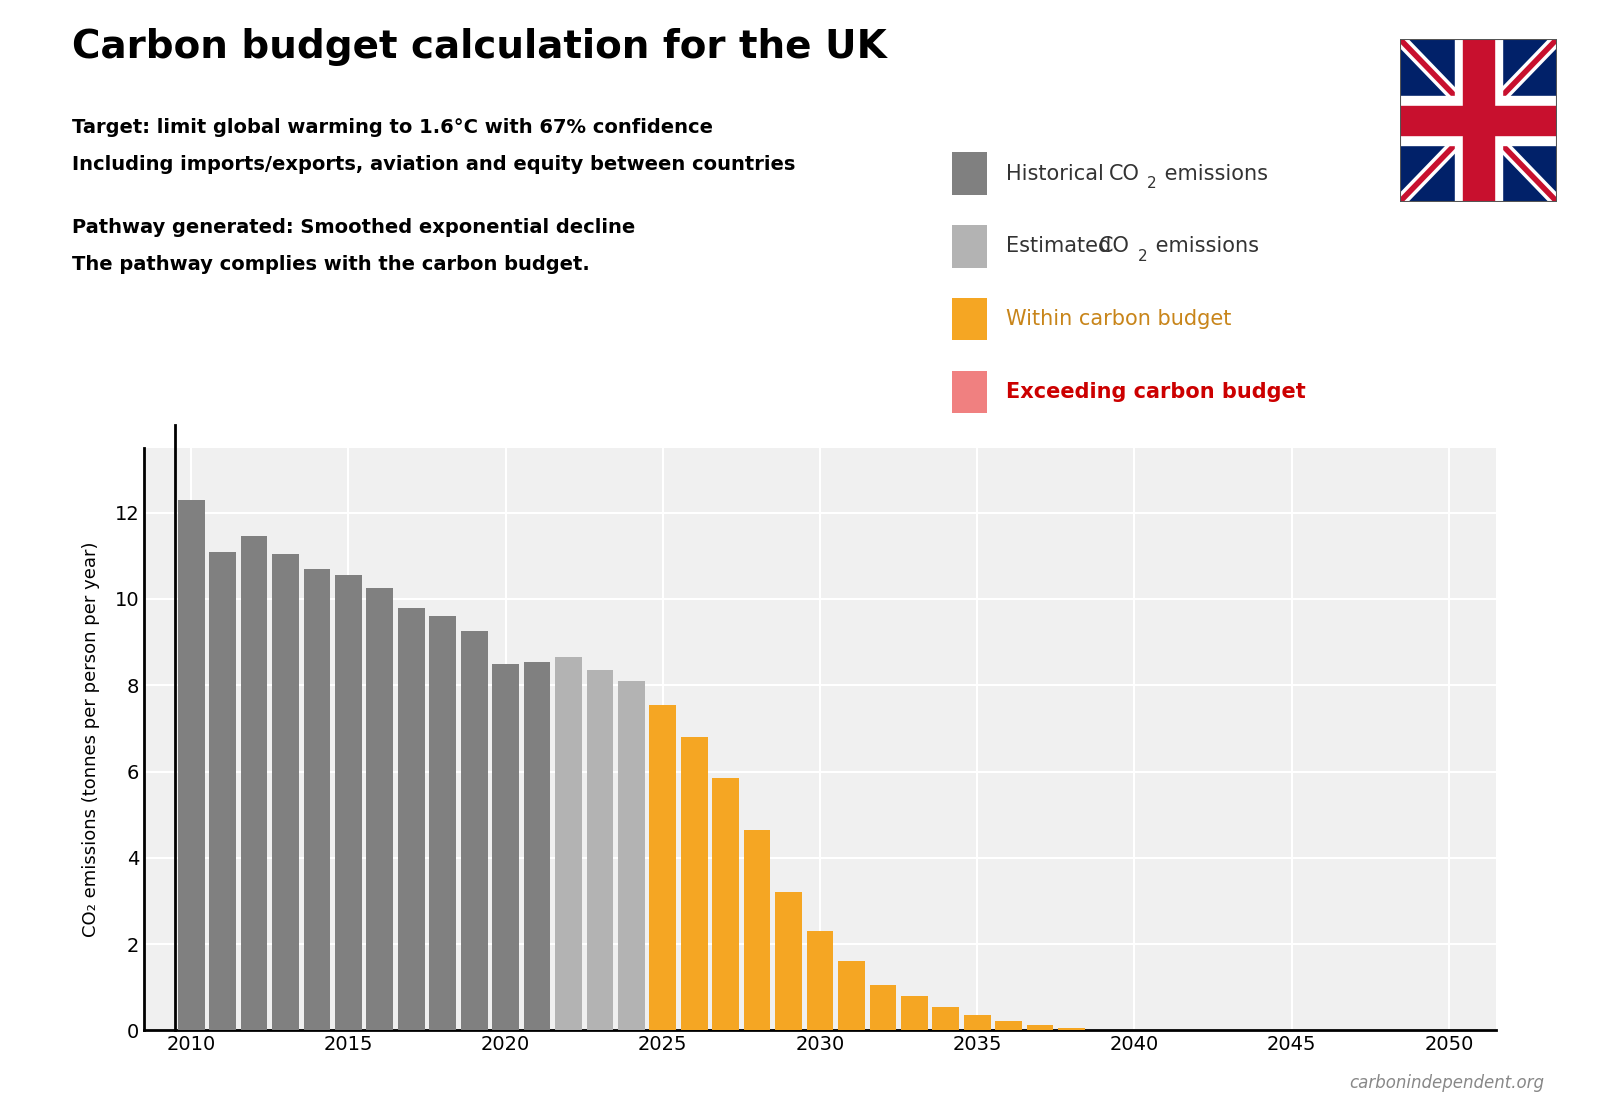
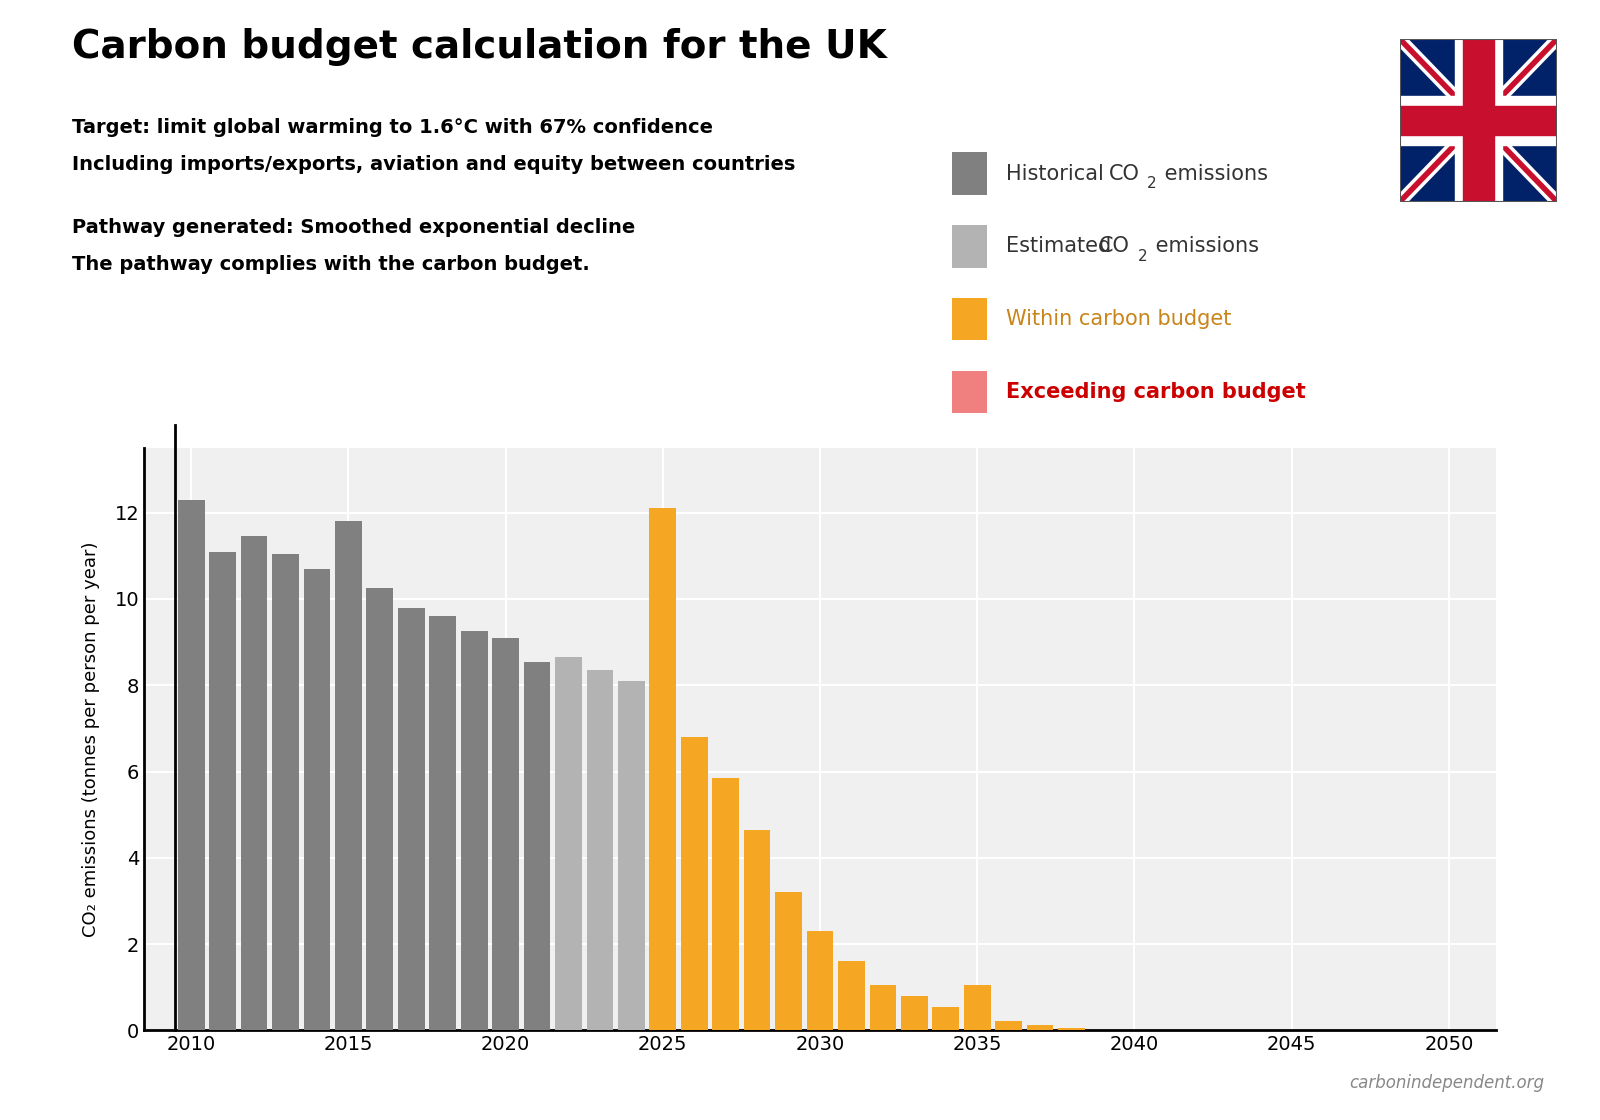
2015: 10.55 -> 11.80
2020: 8.50 -> 9.10
2025: 7.55 -> 12.10
2035: 0.35 -> 1.05
